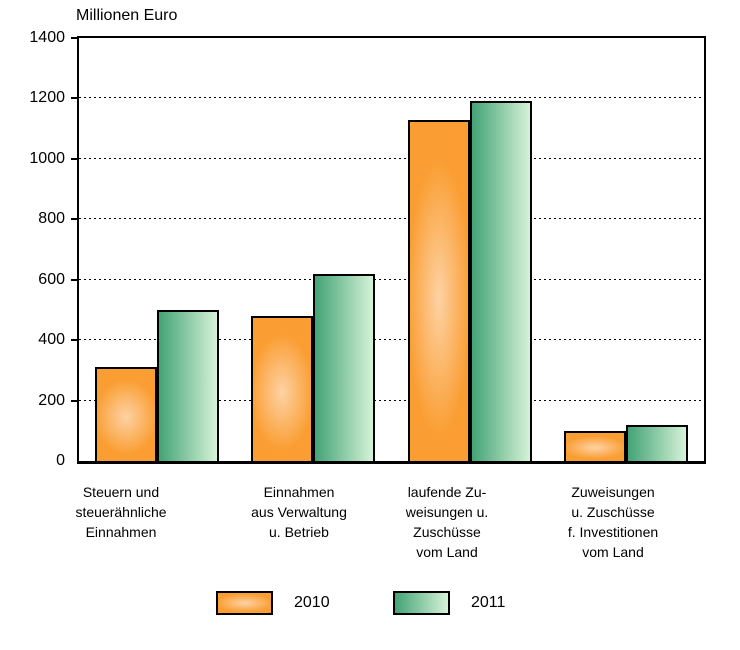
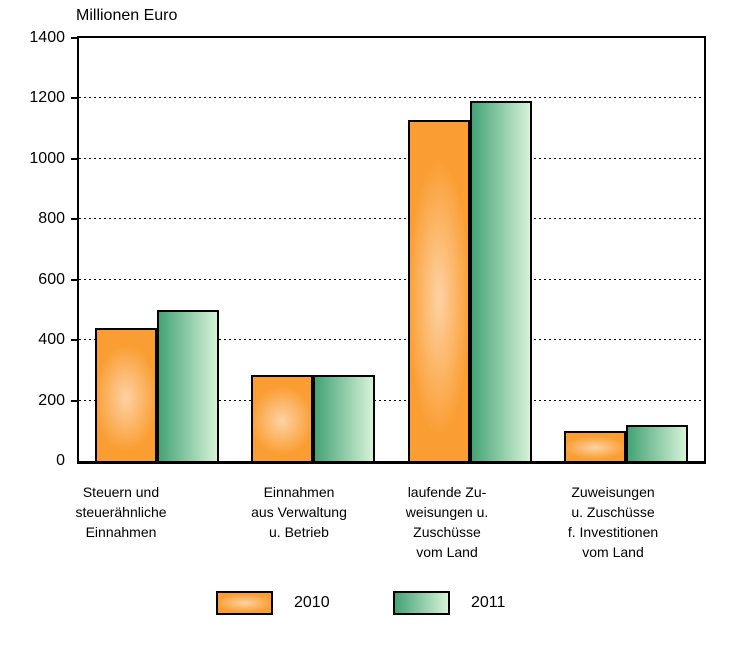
2010/Steuern und steuerähnliche Einnahmen: 310 -> 440
2010/Einnahmen aus Verwaltung u. Betrieb: 480 -> 280
2011/Einnahmen aus Verwaltung u. Betrieb: 620 -> 280
